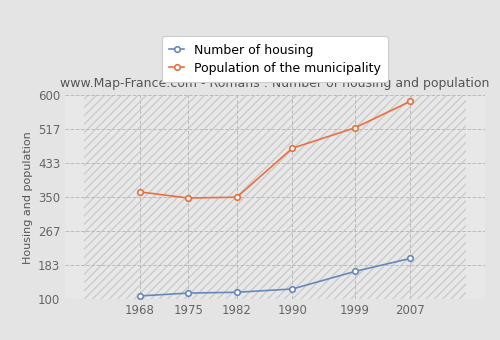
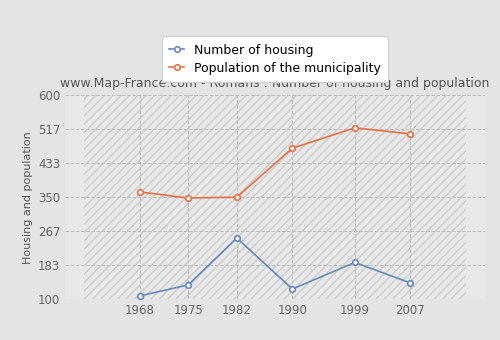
Number of housing/1975: 115 -> 135
Number of housing/1982: 117 -> 250
Number of housing/1999: 168 -> 190
Number of housing/2007: 200 -> 140
Population of the municipality/2007: 585 -> 505
